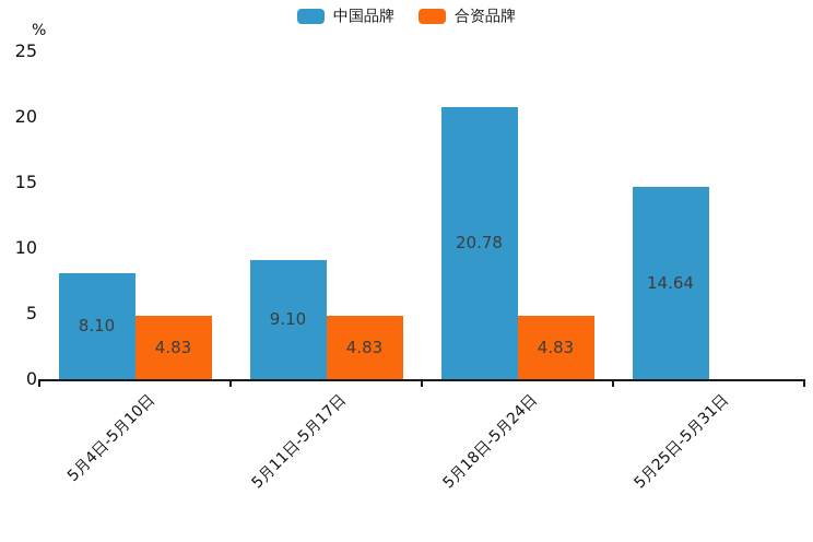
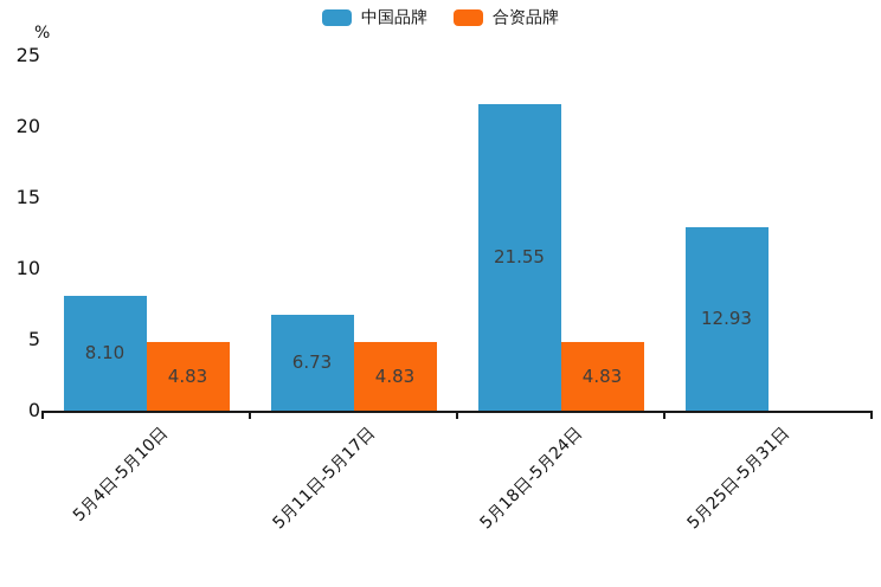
中国品牌/5月11日-5月17日: 9.10 -> 6.73
中国品牌/5月18日-5月24日: 20.78 -> 21.55
中国品牌/5月25日-5月31日: 14.64 -> 12.93
